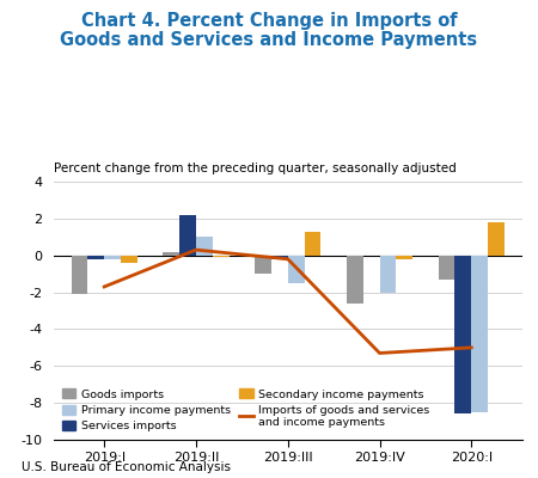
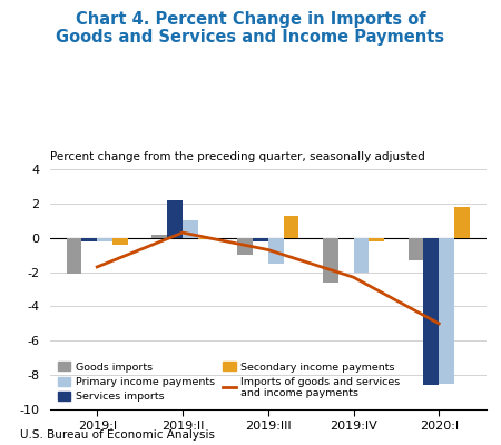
Imports of goods and services and income payments/2019:III: -0.2 -> -0.7
Imports of goods and services and income payments/2019:IV: -5.3 -> -2.3
